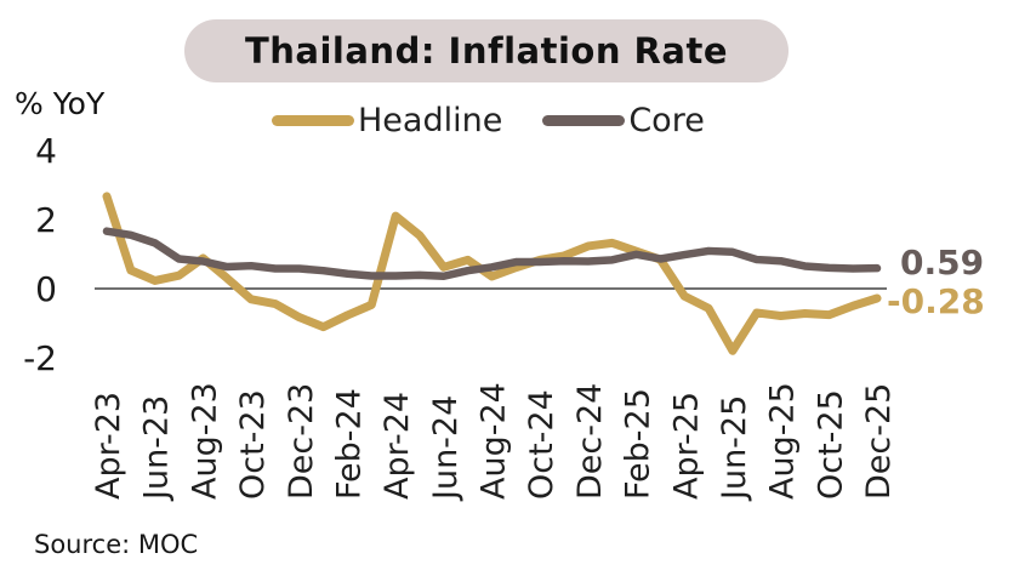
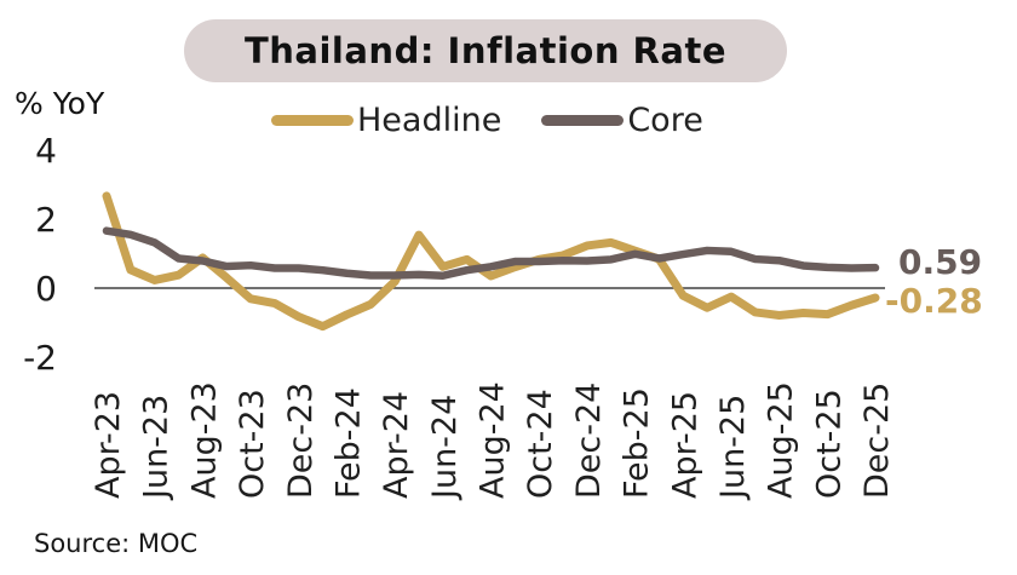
Headline/Apr-24: 2.1 -> 0.2
Headline/Jun-25: -1.8 -> -0.2
